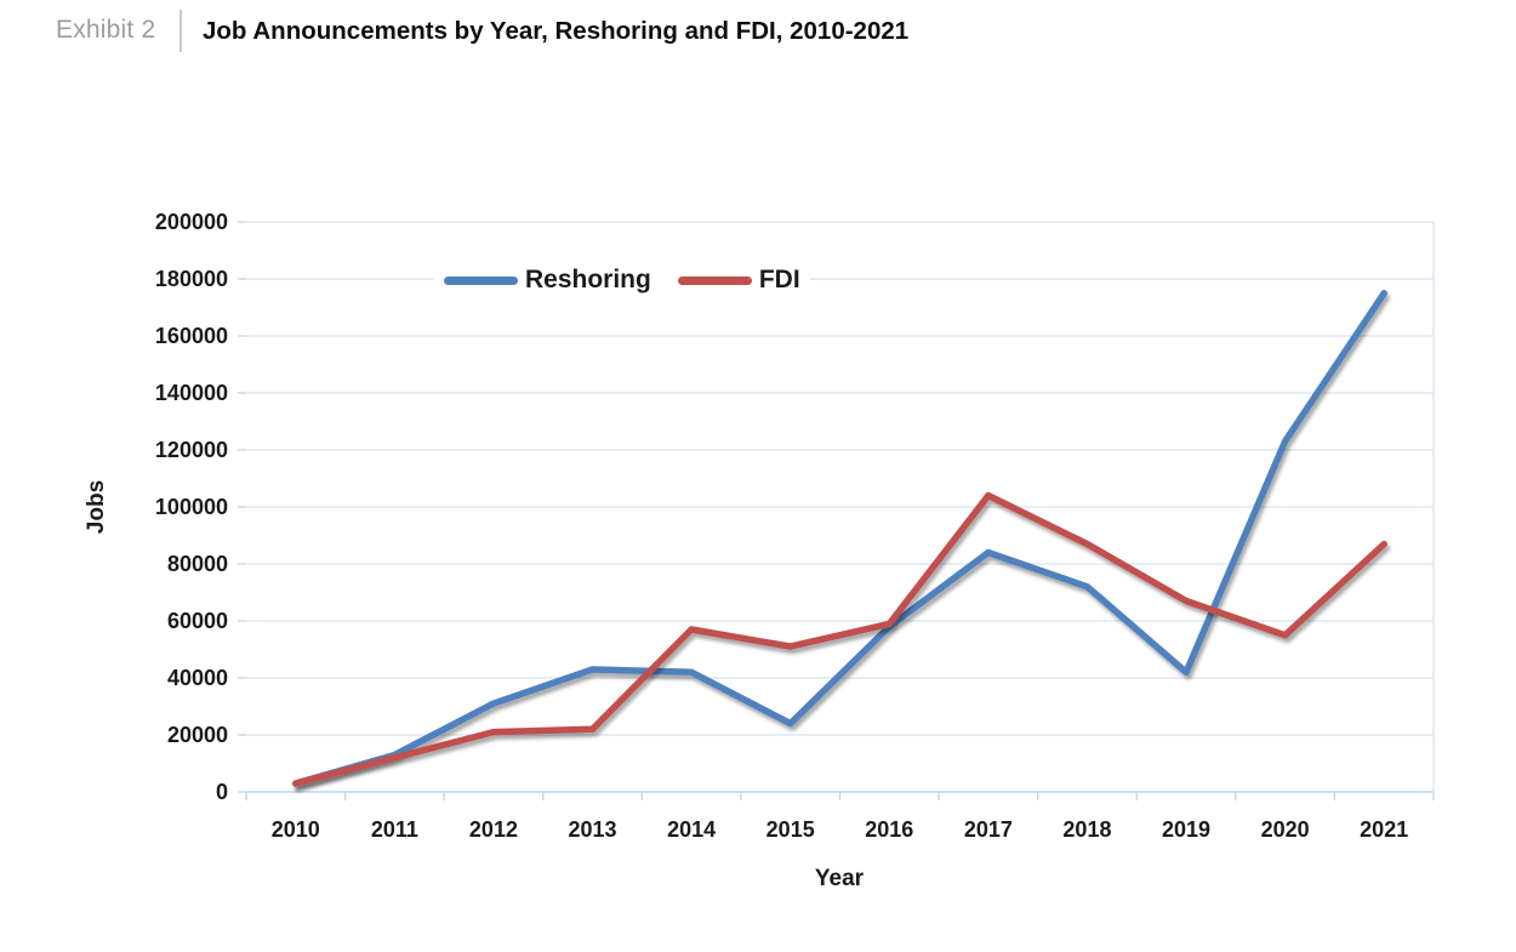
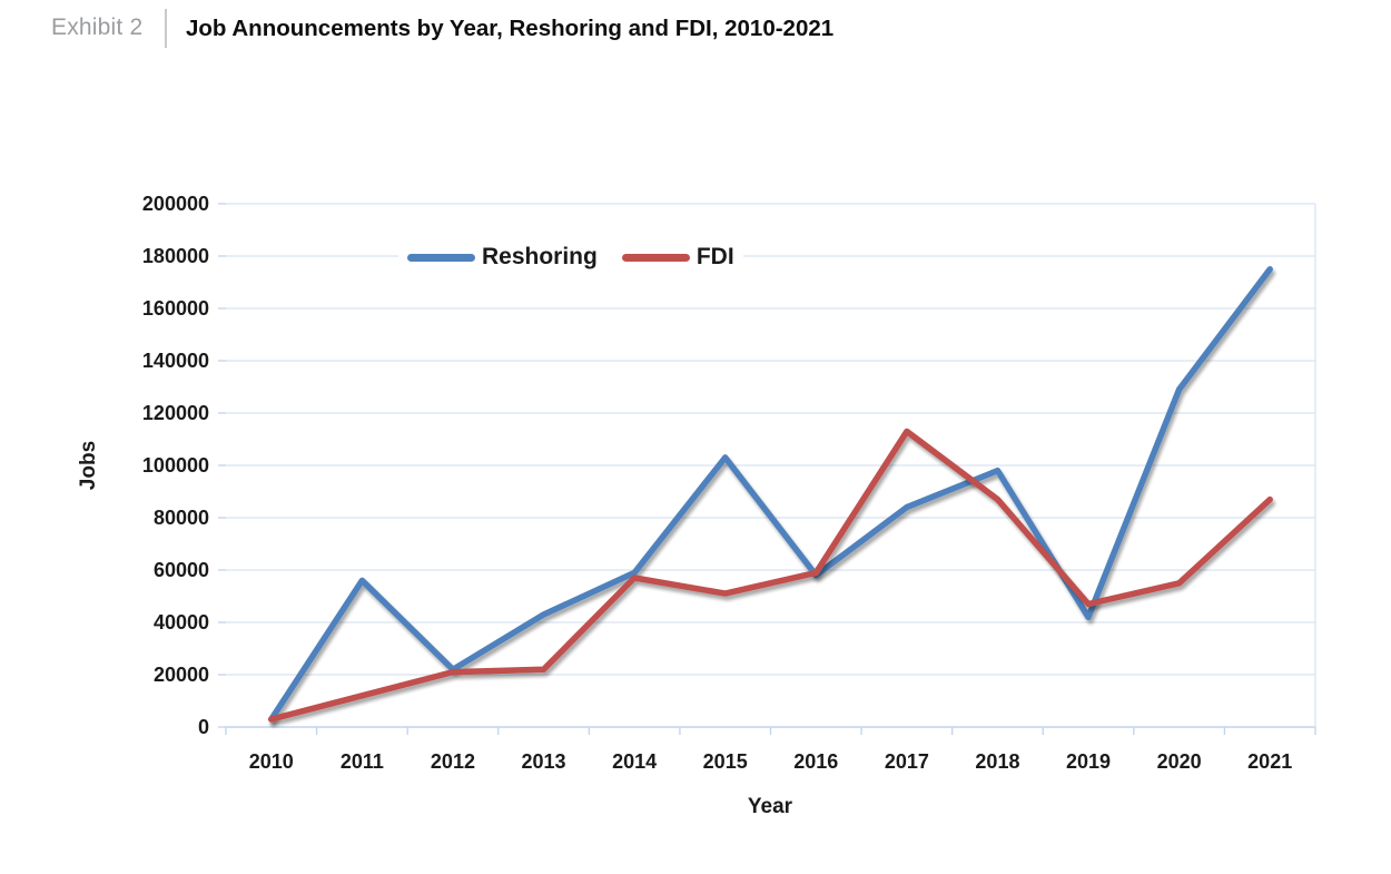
Reshoring/2011: 13000 -> 56000
Reshoring/2012: 31000 -> 22000
Reshoring/2014: 42000 -> 59000
Reshoring/2015: 24000 -> 103000
FDI/2017: 104000 -> 113000
Reshoring/2018: 72000 -> 98000
FDI/2019: 67000 -> 47000
Reshoring/2020: 123000 -> 129000
